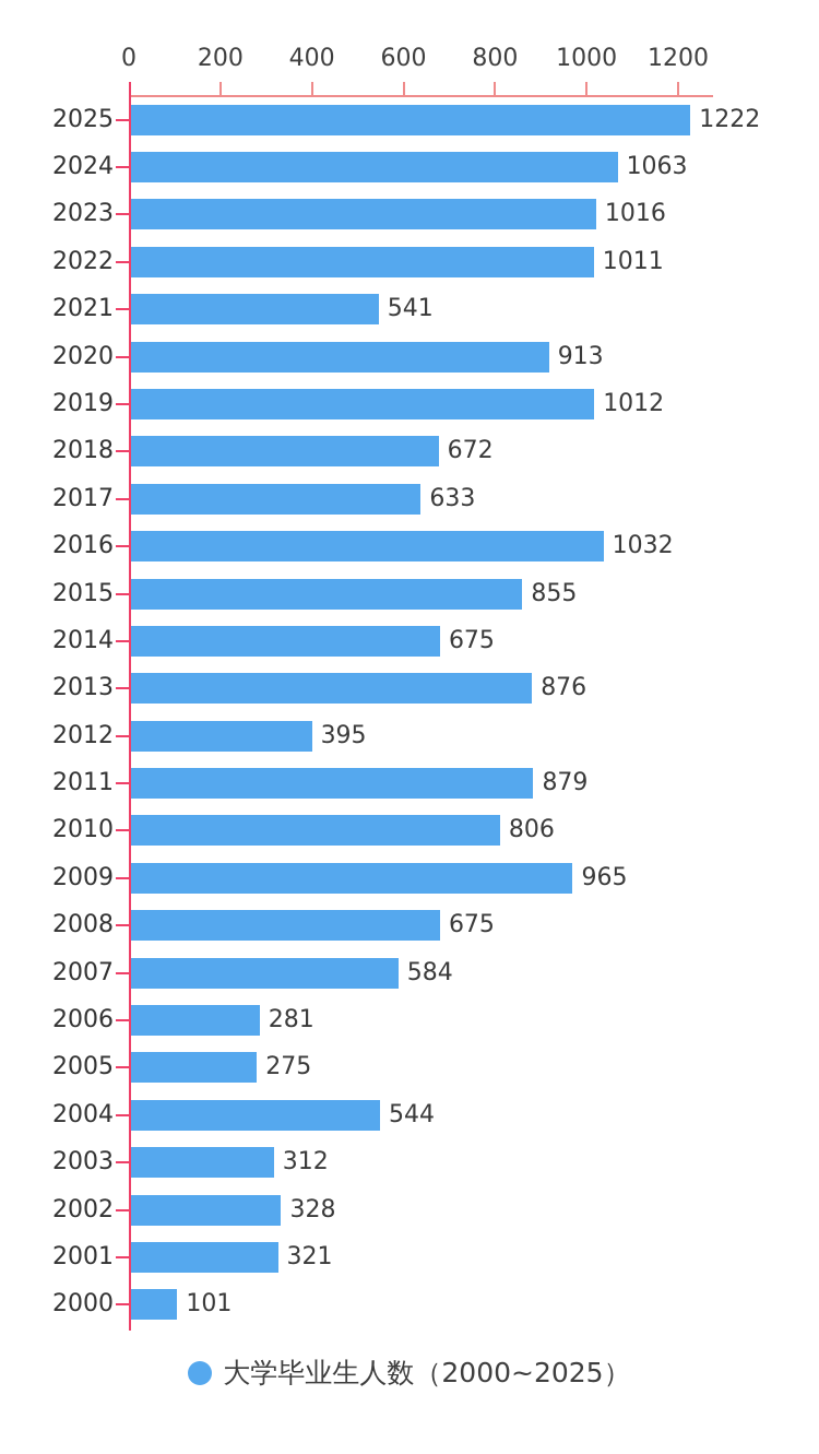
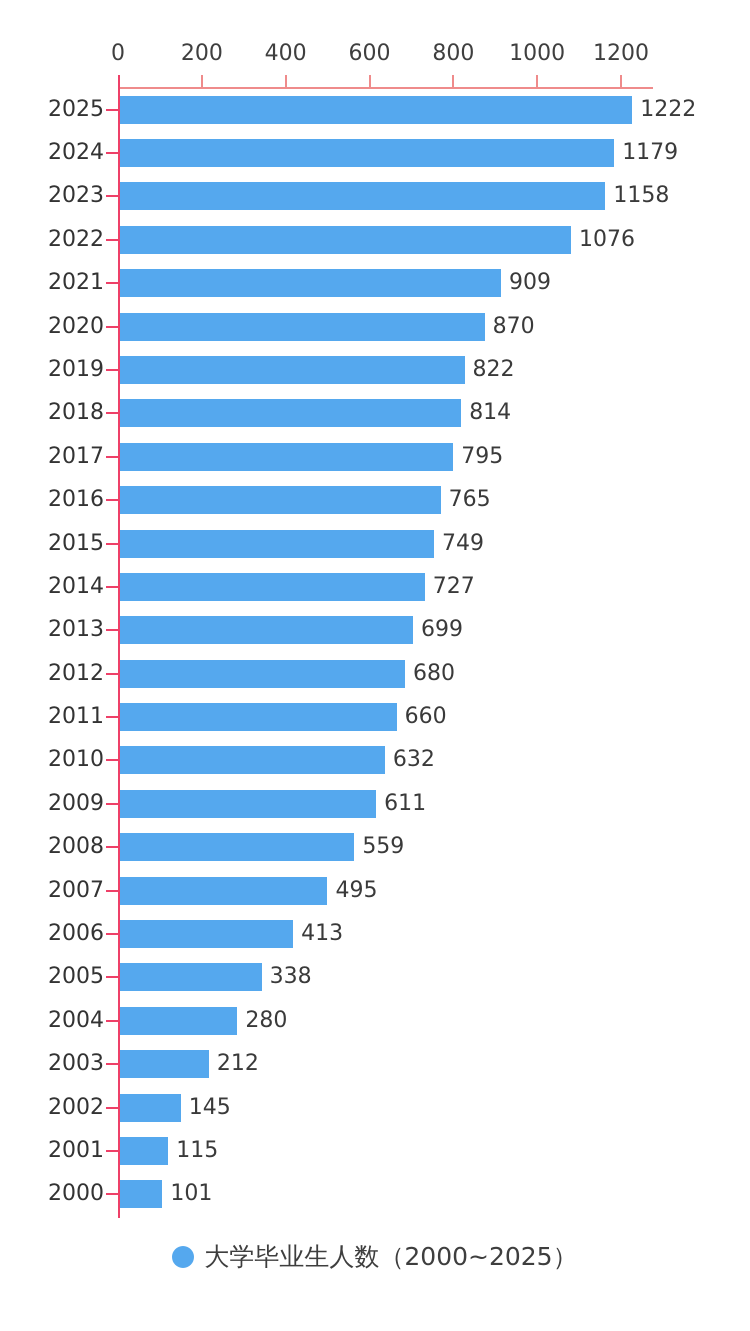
2024: 1063 -> 1179
2023: 1016 -> 1158
2022: 1011 -> 1076
2021: 541 -> 909
2020: 913 -> 870
2019: 1012 -> 822
2018: 672 -> 814
2017: 633 -> 795
2016: 1032 -> 765
2015: 855 -> 749
2014: 675 -> 727
2013: 876 -> 699
2012: 395 -> 680
2011: 879 -> 660
2010: 806 -> 632
2009: 965 -> 611
2008: 675 -> 559
2007: 584 -> 495
2006: 281 -> 413
2005: 275 -> 338
2004: 544 -> 280
2003: 312 -> 212
2002: 328 -> 145
2001: 321 -> 115
